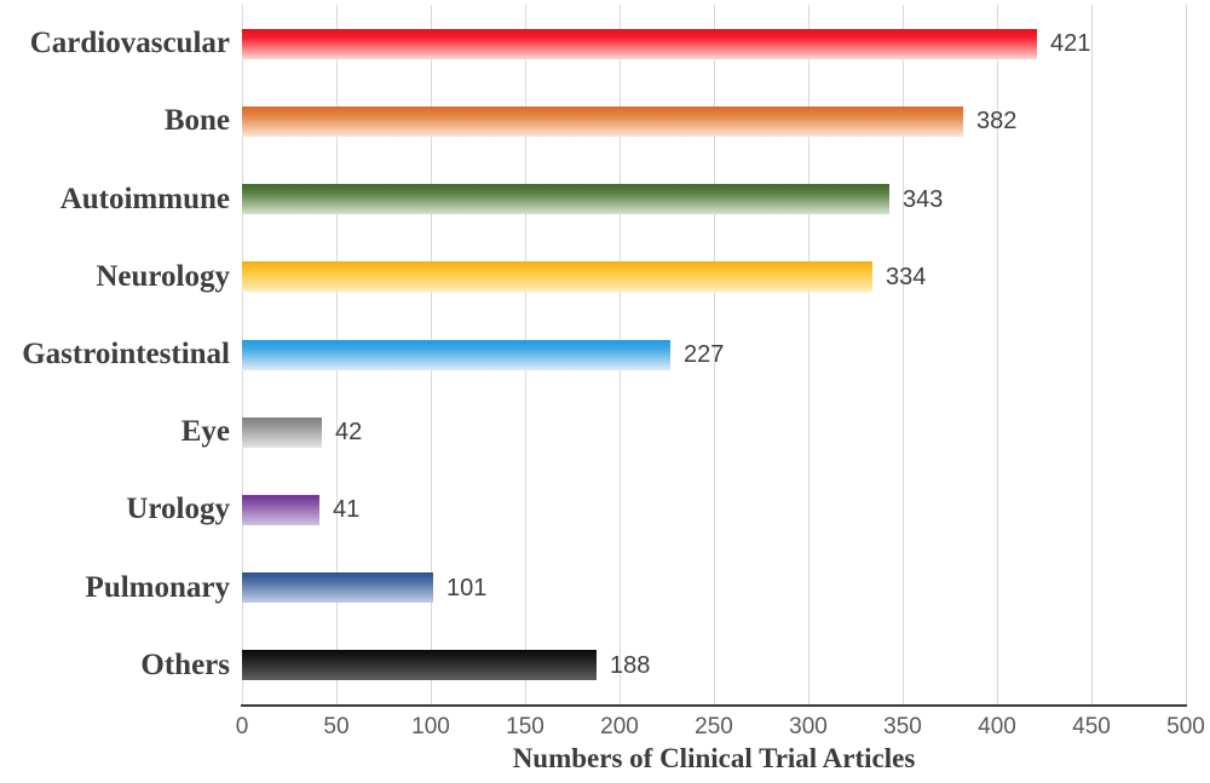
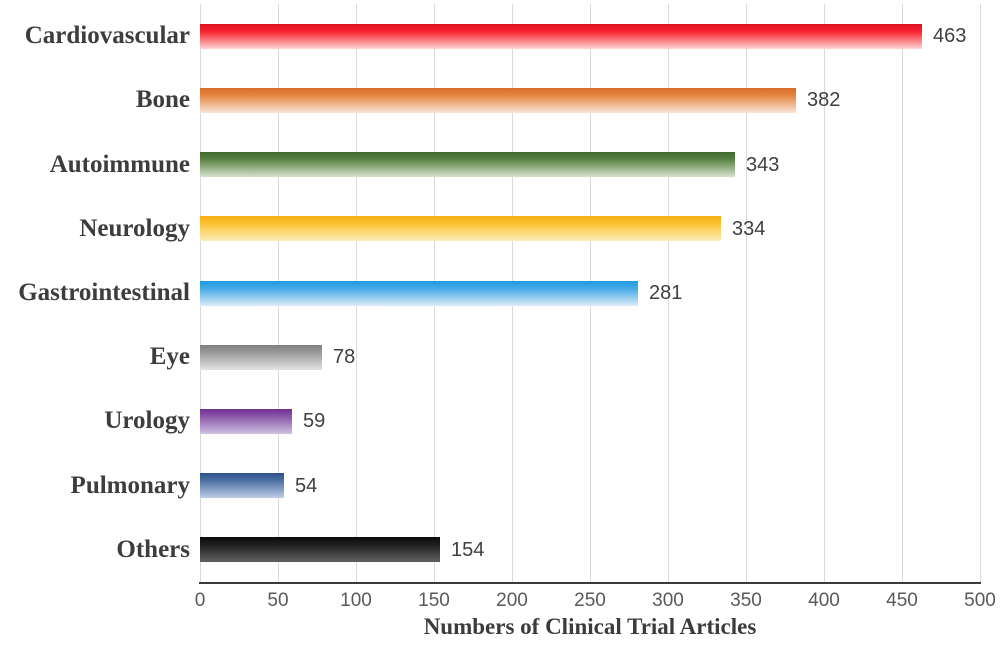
Cardiovascular: 421 -> 463
Gastrointestinal: 227 -> 281
Eye: 42 -> 78
Urology: 41 -> 59
Pulmonary: 101 -> 54
Others: 188 -> 154
